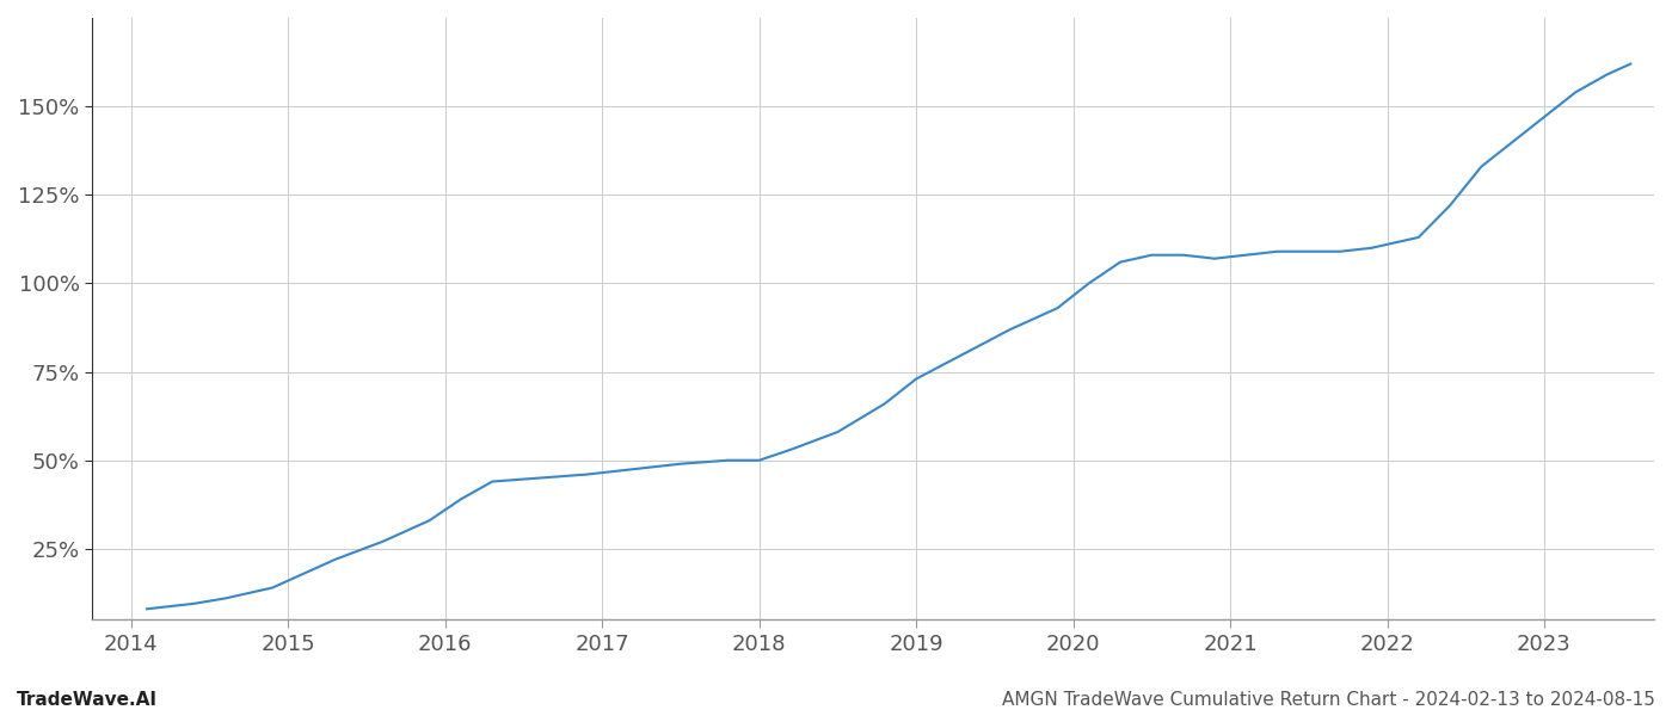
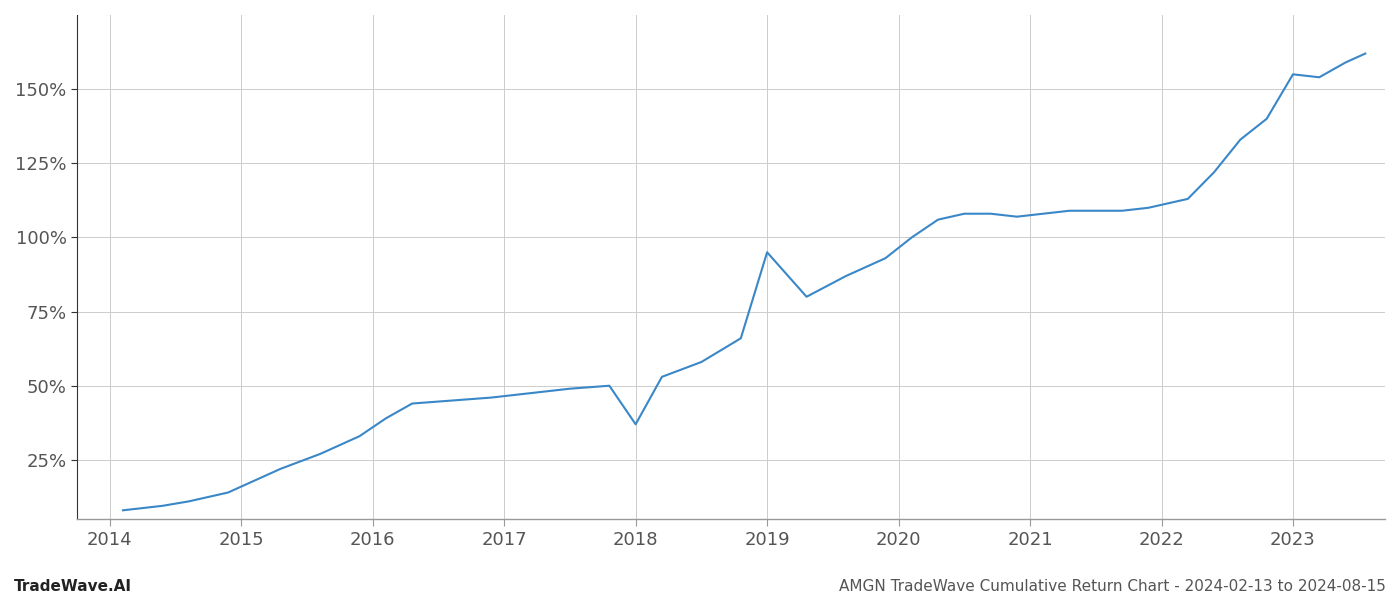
2018: 50.0% -> 37.0%
2019: 73.0% -> 95.0%
2023: 147.0% -> 155.0%
